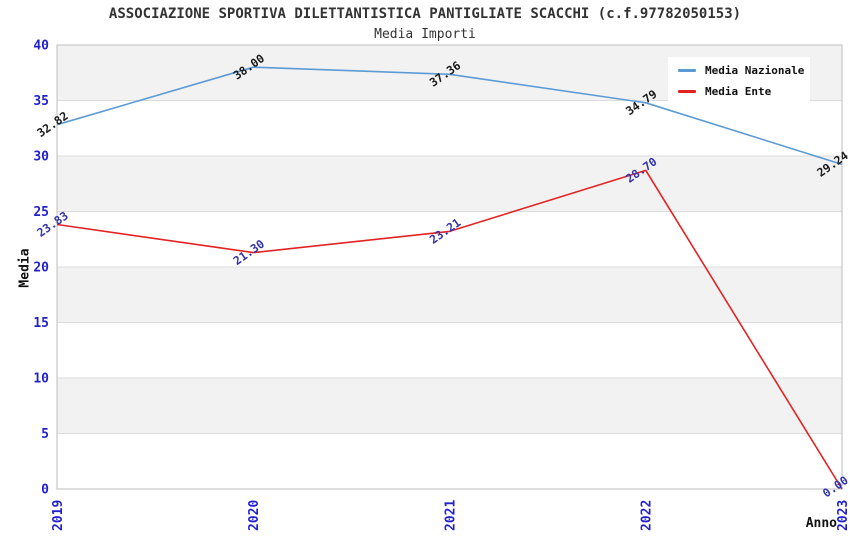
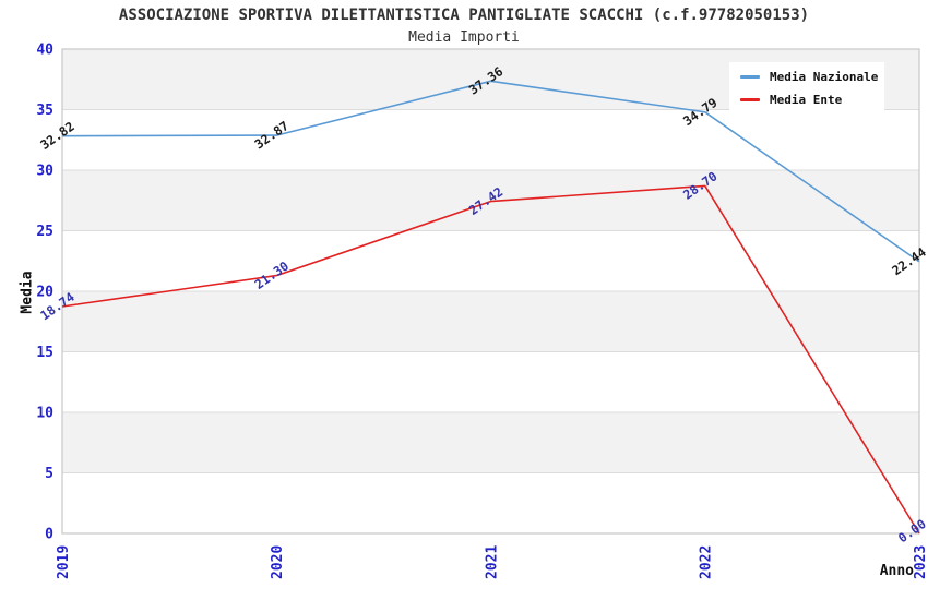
Media Ente/2019: 23.83 -> 18.74
Media Nazionale/2020: 38.00 -> 32.87
Media Ente/2021: 23.21 -> 27.42
Media Nazionale/2023: 29.24 -> 22.44
